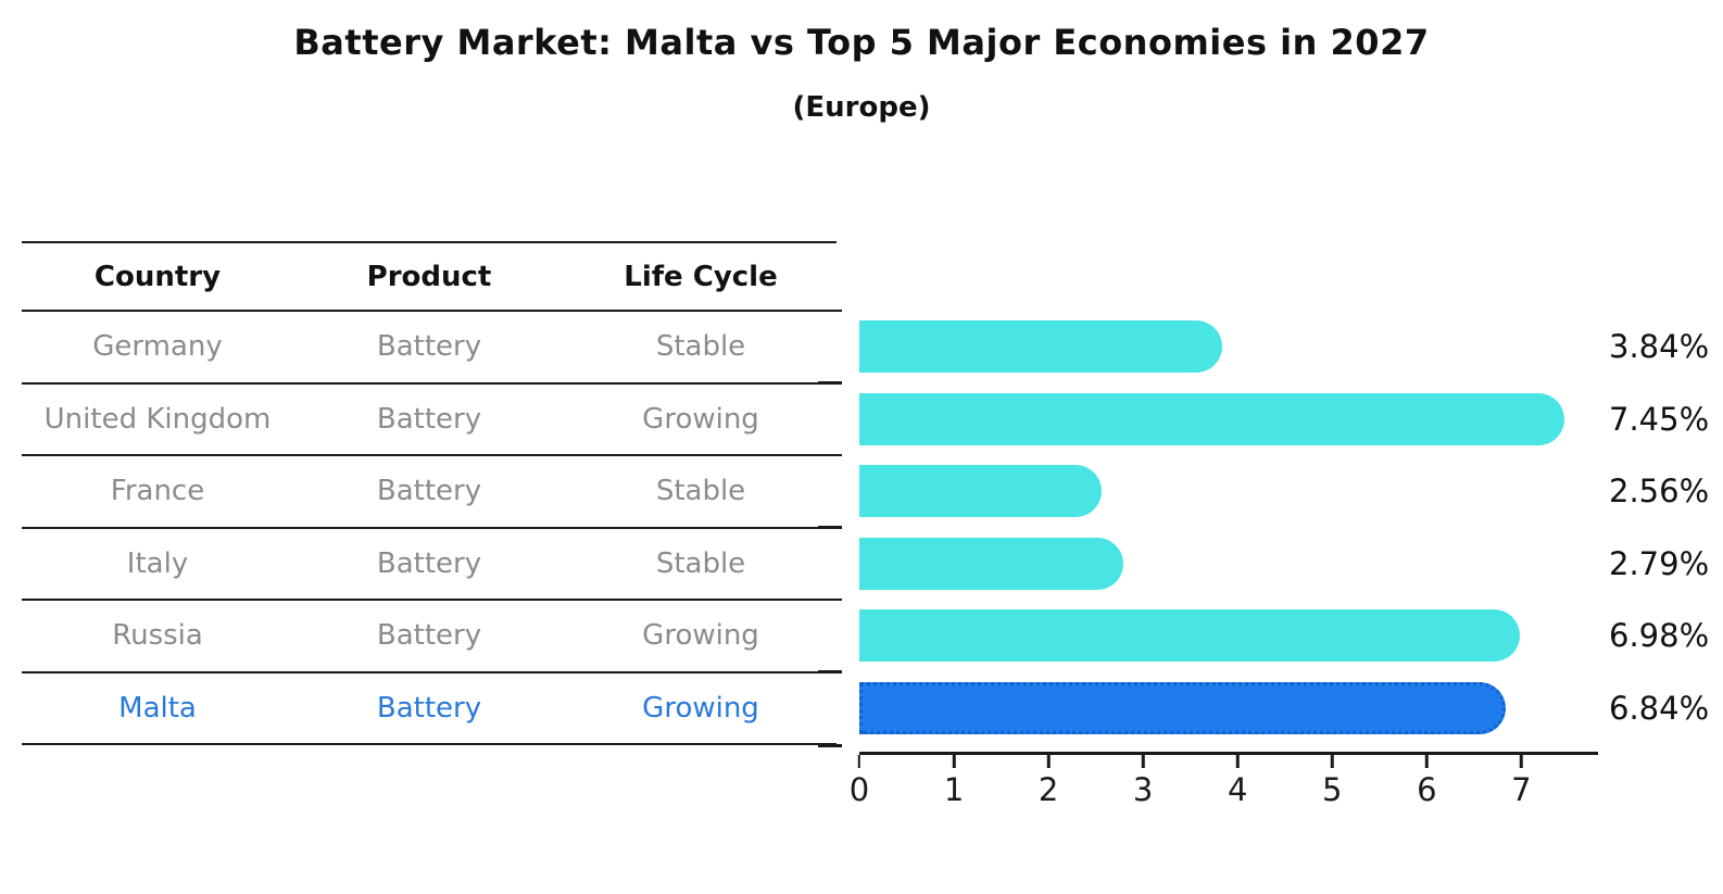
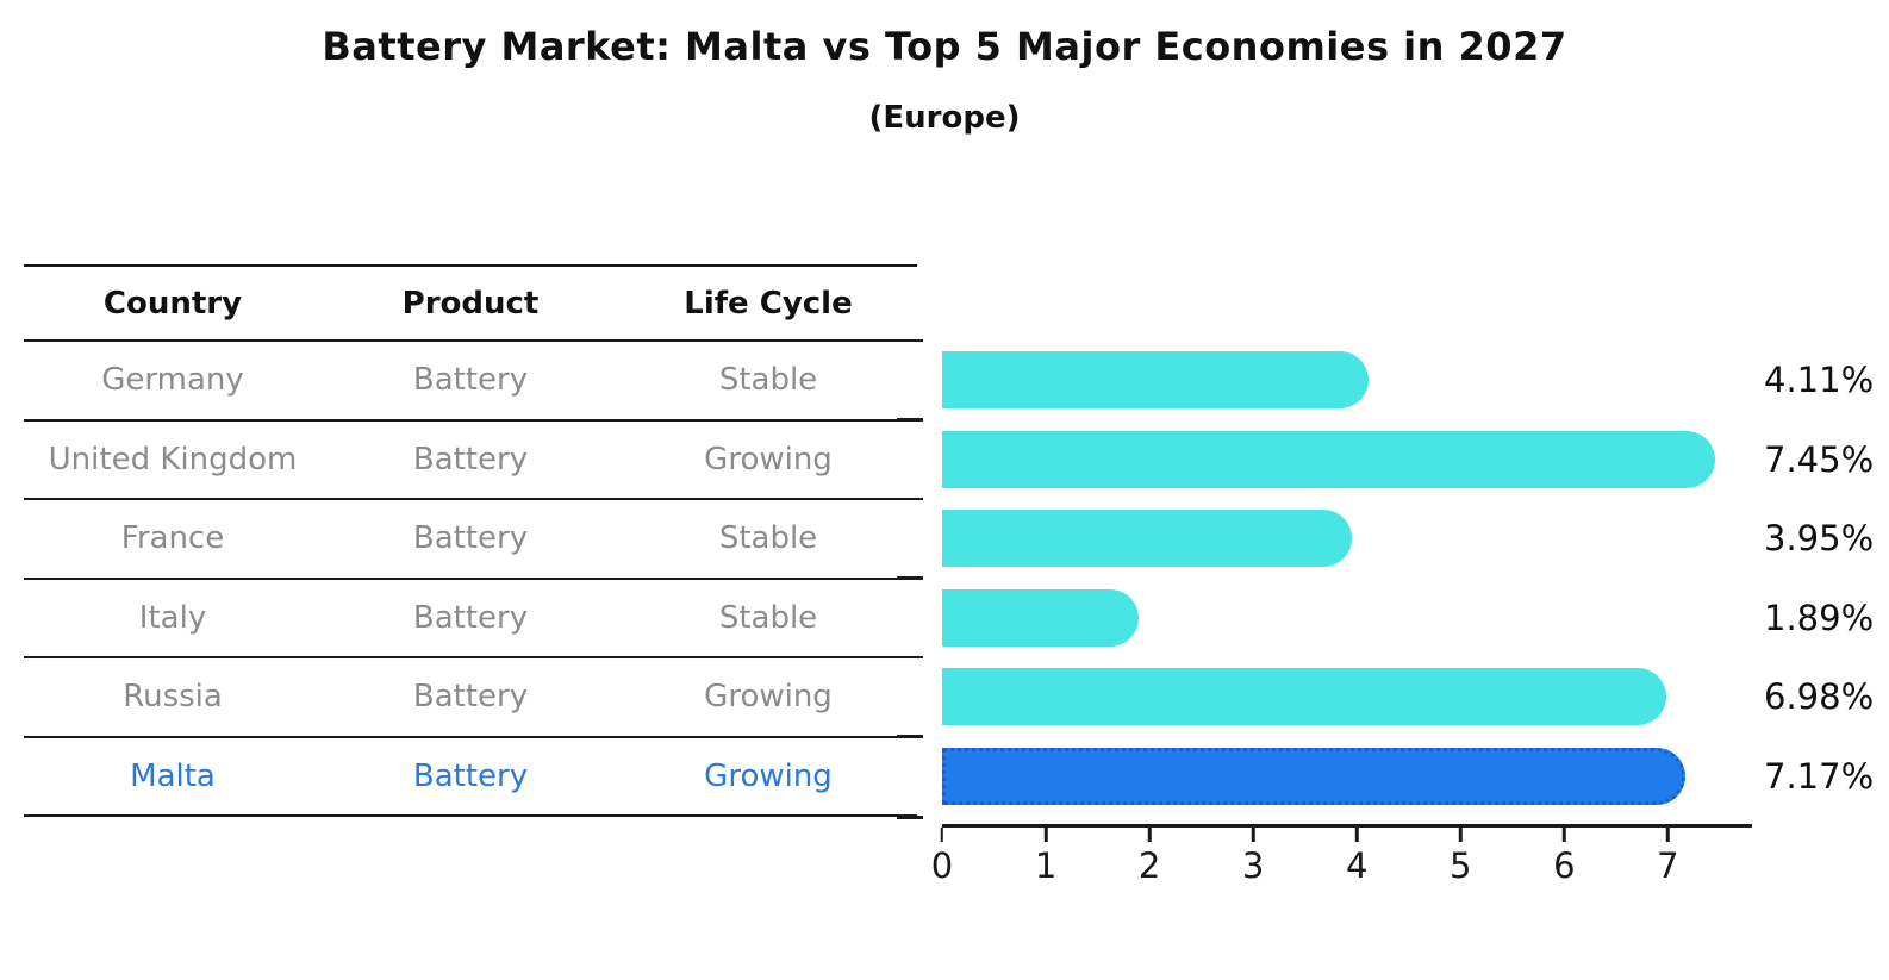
Germany: 3.84% -> 4.11%
France: 2.56% -> 3.95%
Italy: 2.79% -> 1.89%
Malta: 6.84% -> 7.17%
